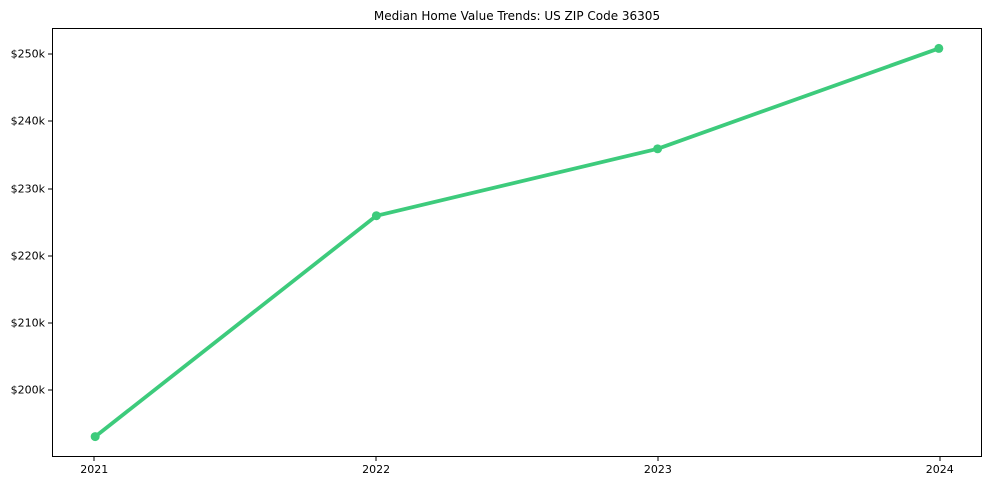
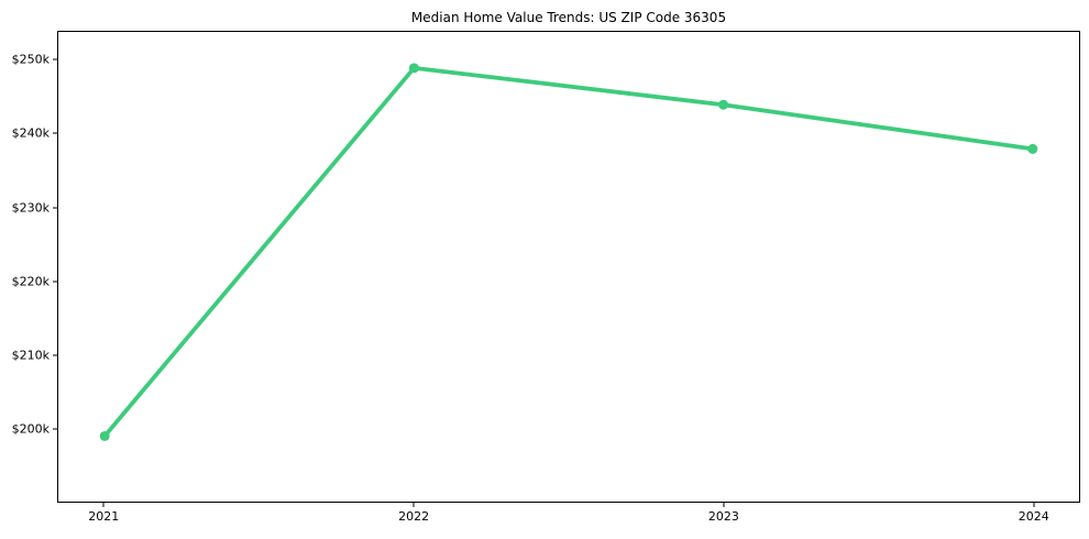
2021: $193k -> $199k
2022: $226k -> $249k
2023: $236k -> $244k
2024: $251k -> $238k
